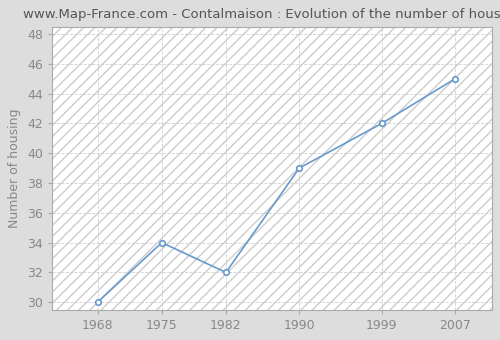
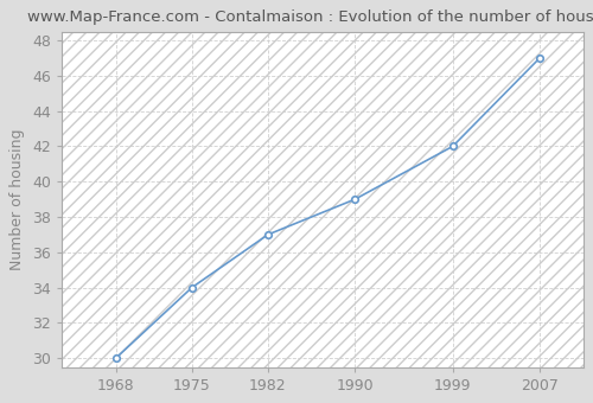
1982: 32 -> 37
2007: 45 -> 47
